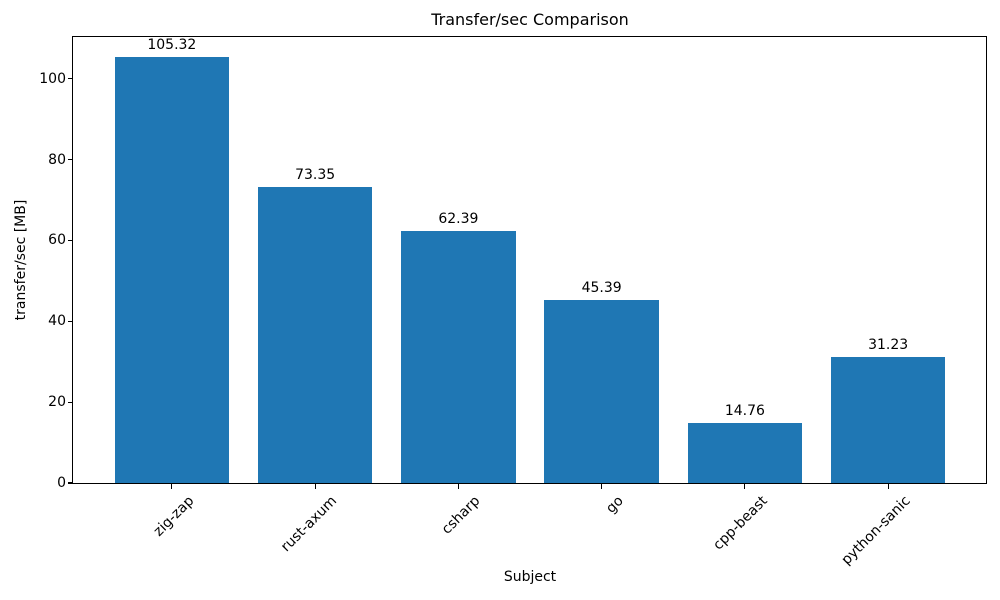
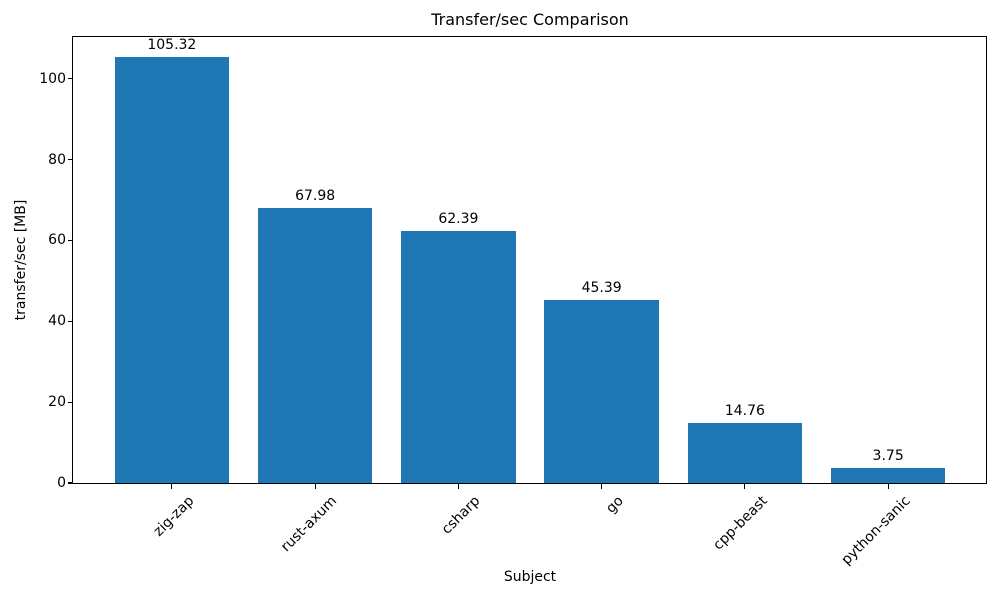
rust-axum: 73.35 -> 67.98
python-sanic: 31.23 -> 3.75
